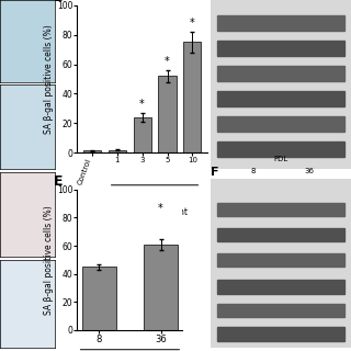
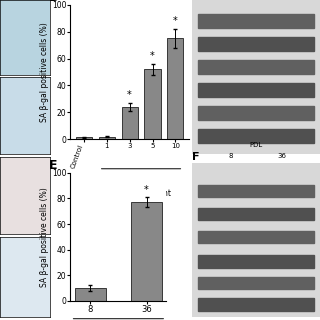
E/8: 45 -> 10
E/36: 61 -> 77
